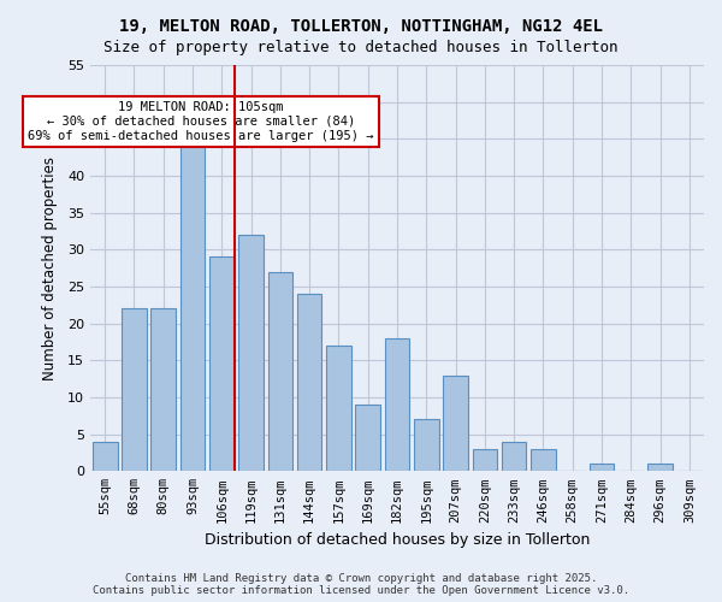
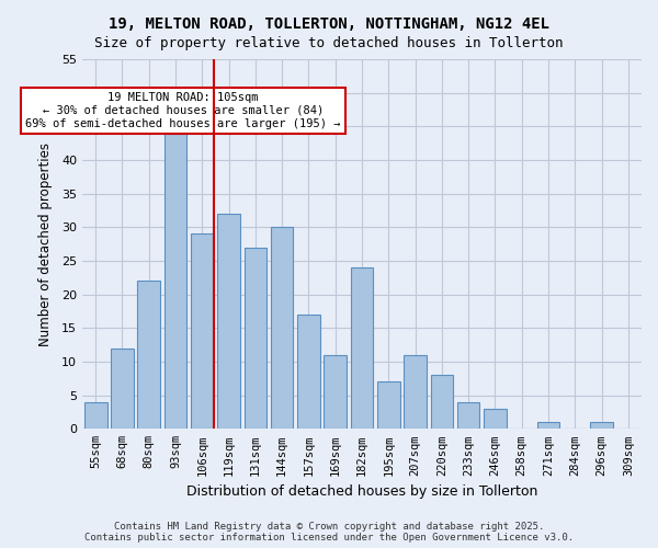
68sqm: 22 -> 12
144sqm: 24 -> 30
169sqm: 9 -> 11
182sqm: 18 -> 24
207sqm: 13 -> 11
220sqm: 3 -> 8
